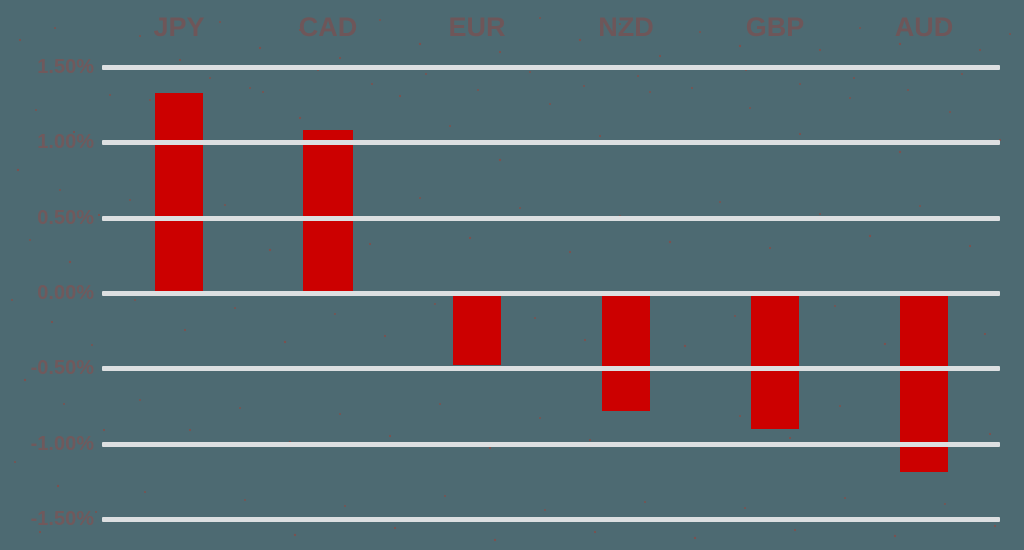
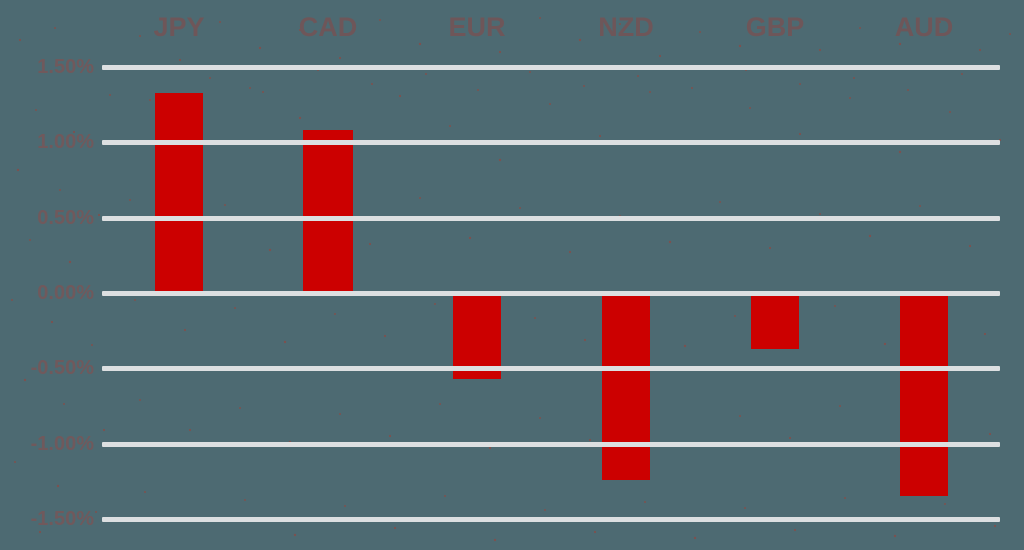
EUR: -0.48% -> -0.57%
NZD: -0.78% -> -1.24%
GBP: -0.90% -> -0.37%
AUD: -1.19% -> -1.35%
